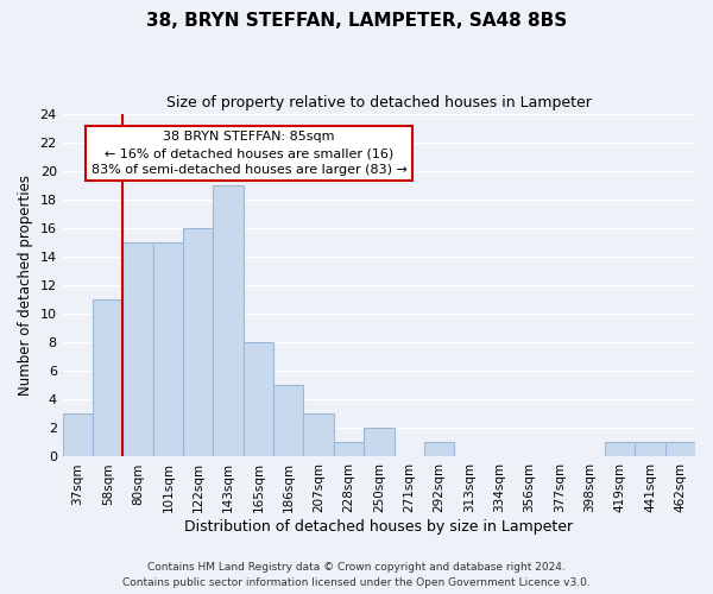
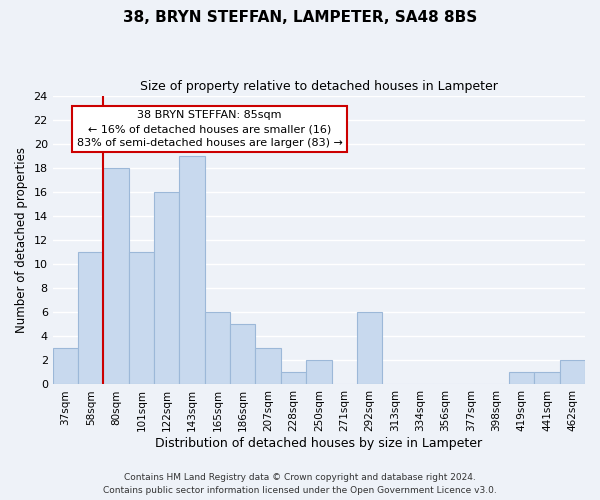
80sqm: 15 -> 18
101sqm: 15 -> 11
165sqm: 8 -> 6
292sqm: 1 -> 6
462sqm: 1 -> 2
